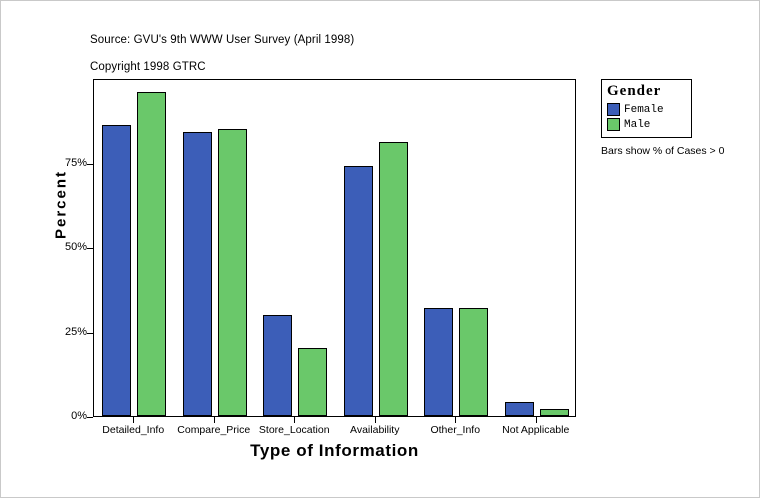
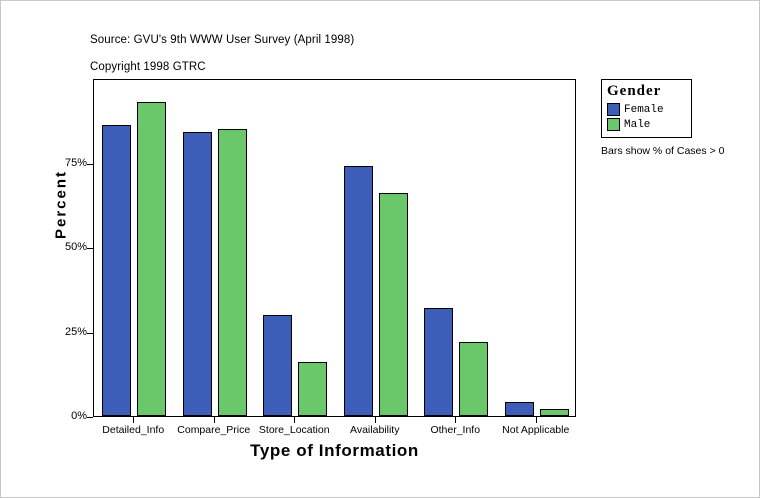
Male/Detailed_Info: 96% -> 93%
Male/Store_Location: 20% -> 16%
Male/Availability: 81% -> 66%
Male/Other_Info: 32% -> 22%
